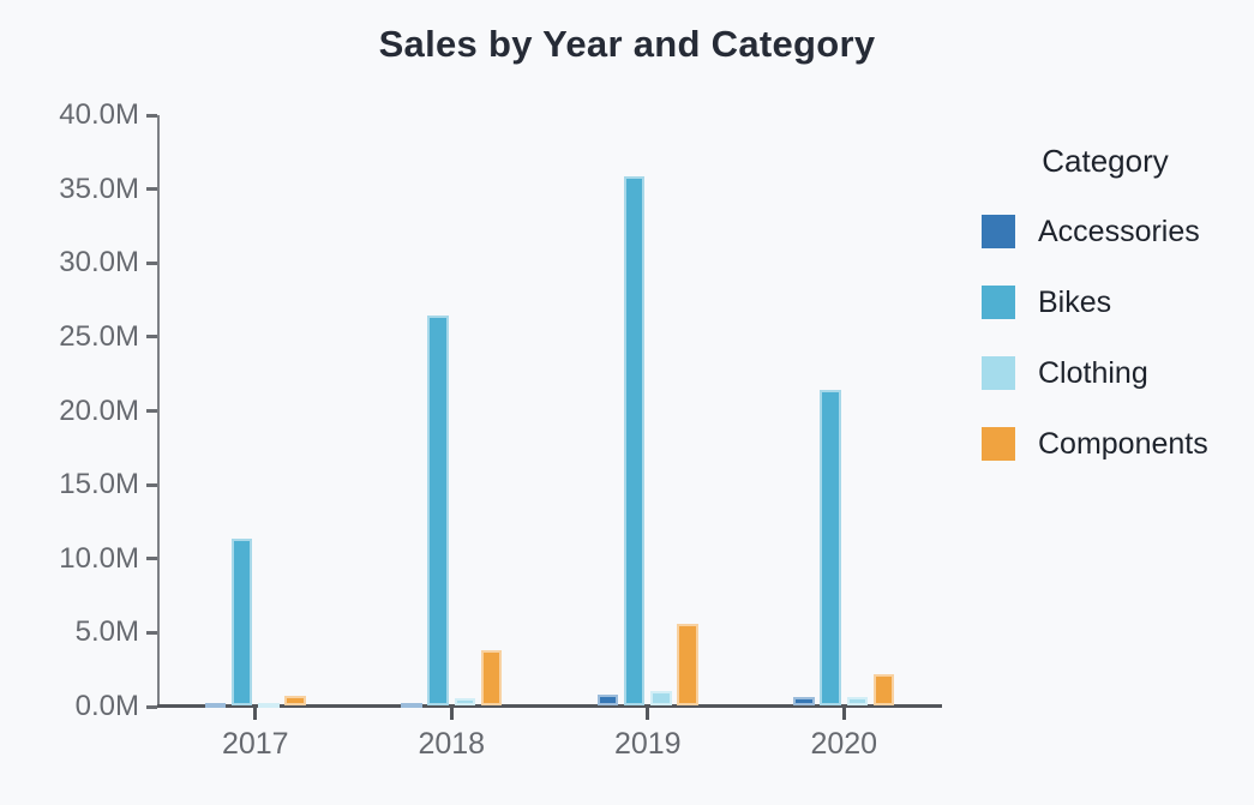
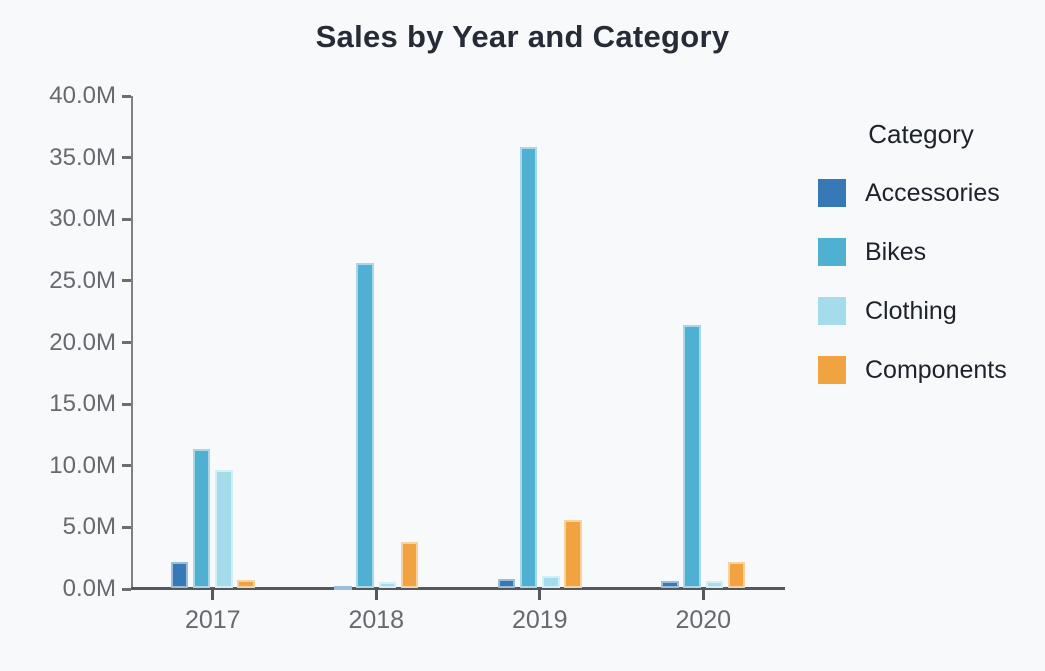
Accessories/2017: 0.1M -> 2.1M
Clothing/2017: 0.1M -> 9.6M
